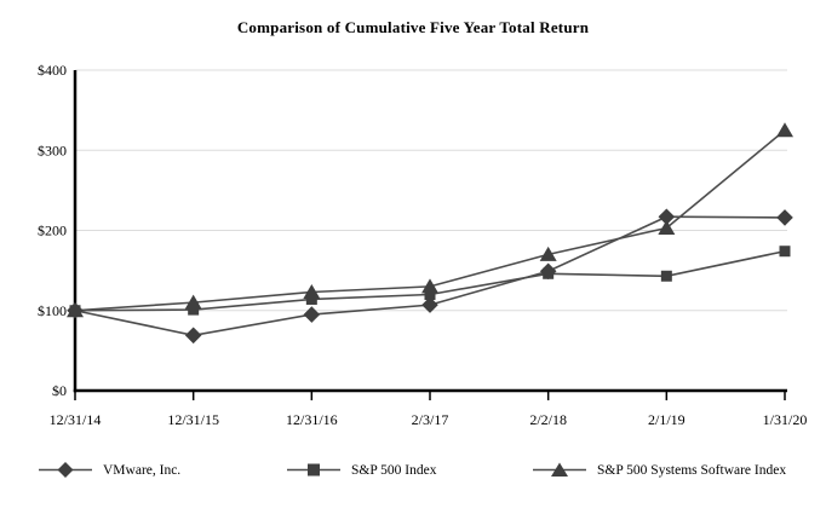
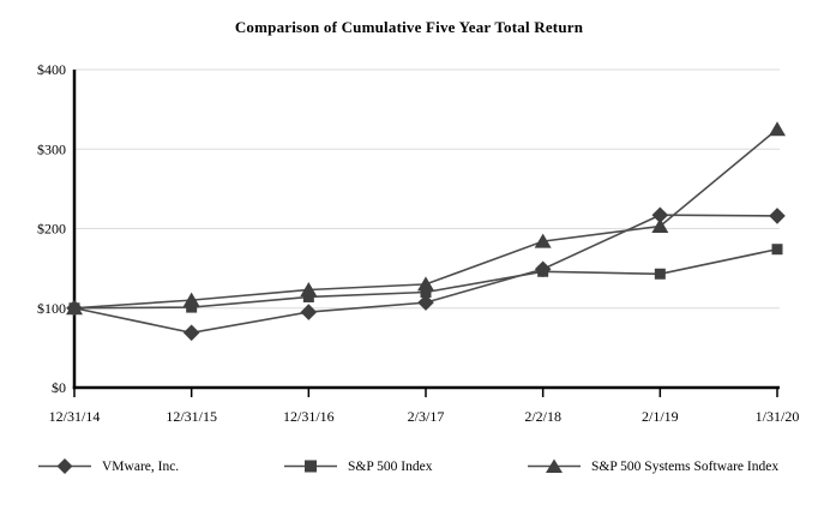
S&P 500 Systems Software Index/2/2/18: $170 -> $180
